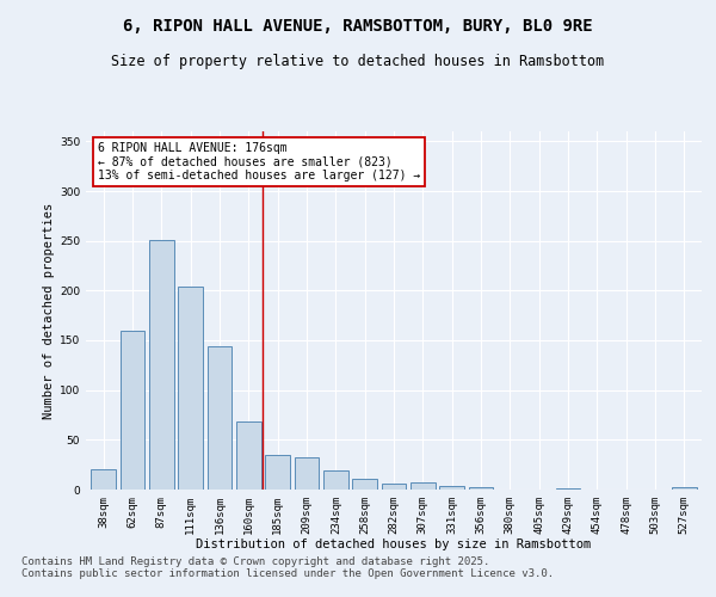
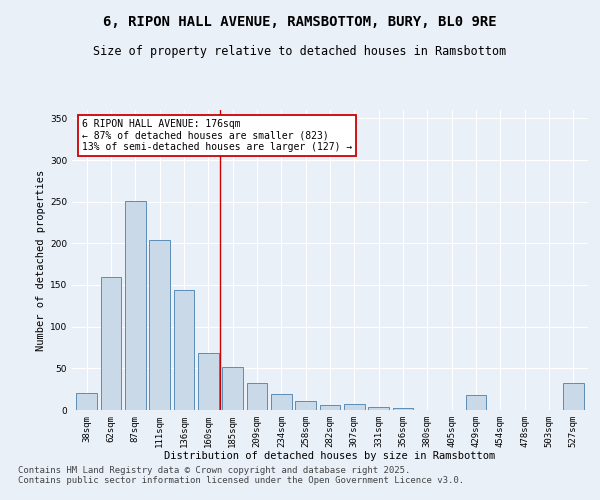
185sqm: 35 -> 52
429sqm: 1 -> 18
527sqm: 2 -> 32
